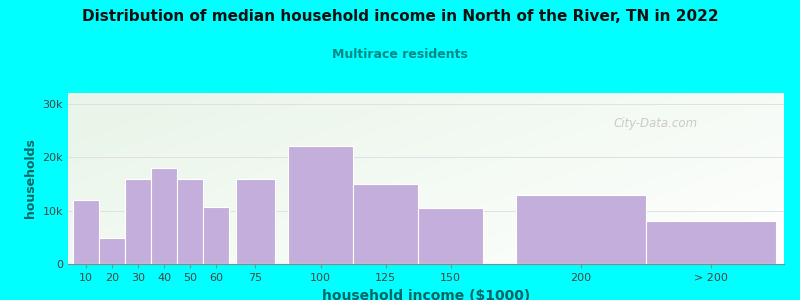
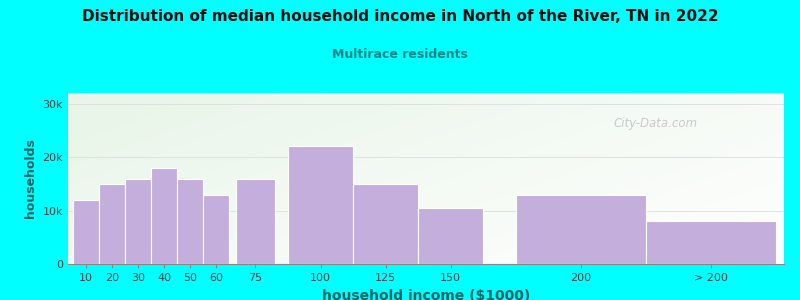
20: 4.8k -> 15.0k
60: 10.6k -> 13.0k
